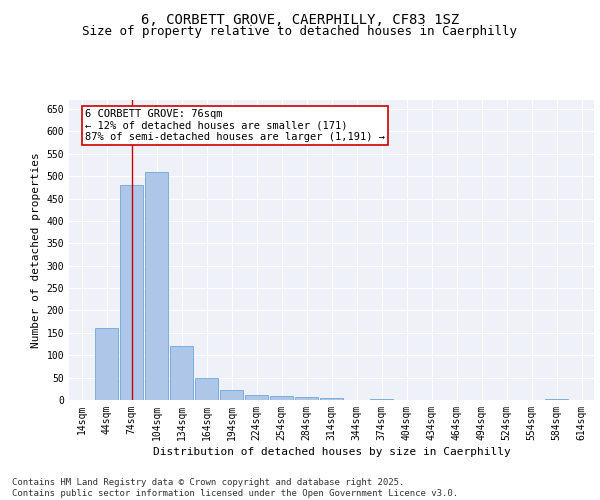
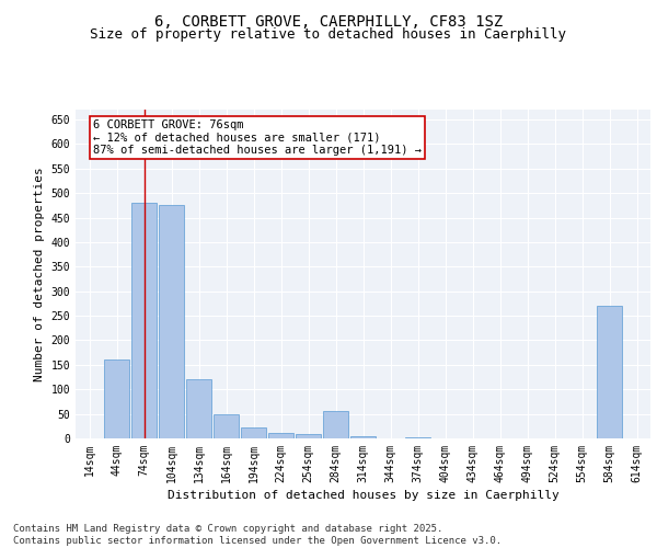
104sqm: 510 -> 475
284sqm: 7 -> 55
584sqm: 3 -> 270
